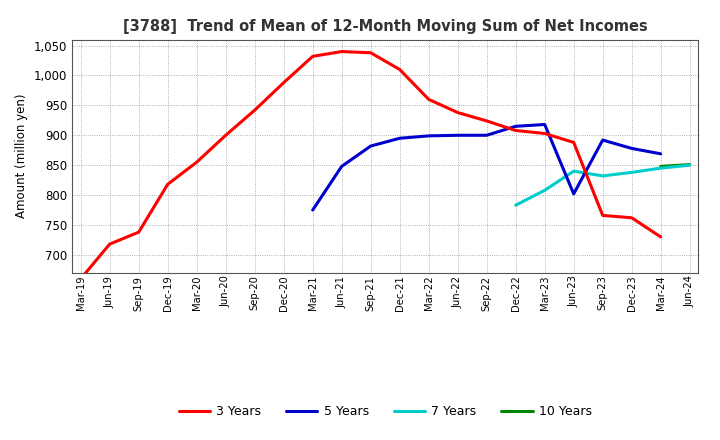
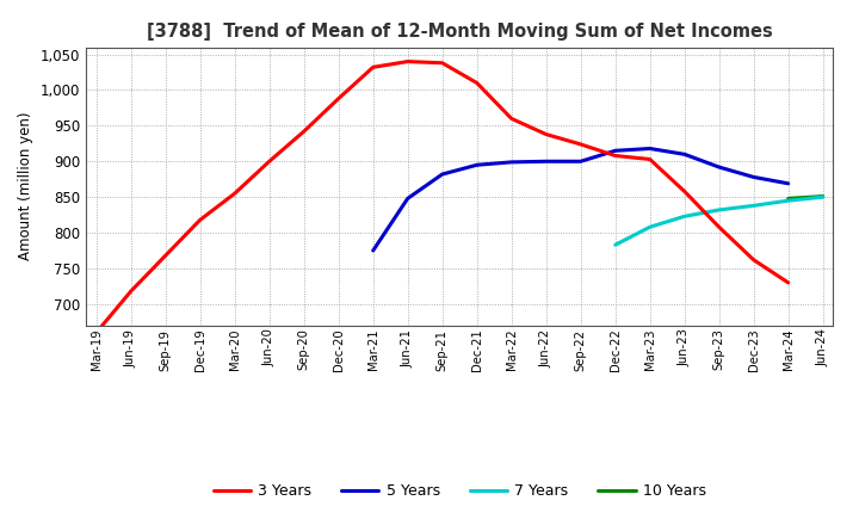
3 Years/Sep-19: 738 -> 768
3 Years/Jun-23: 888 -> 858
5 Years/Jun-23: 802 -> 910
7 Years/Jun-23: 840 -> 823
3 Years/Sep-23: 766 -> 808
